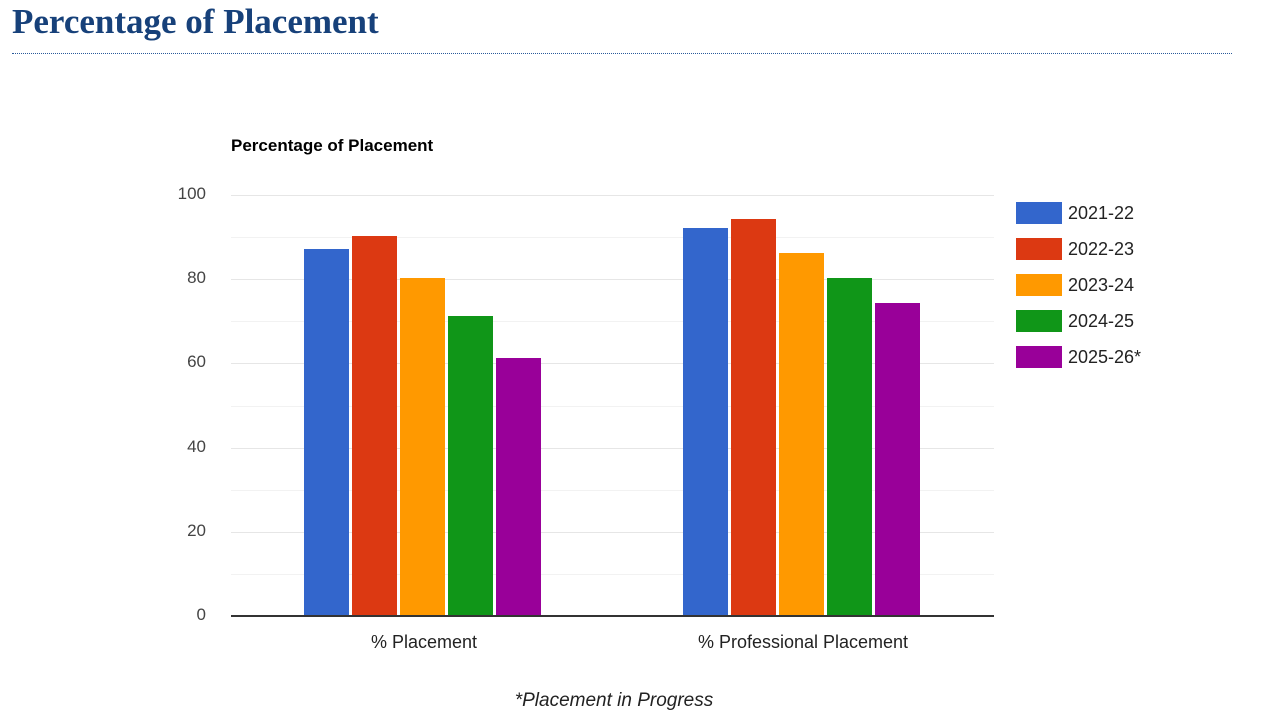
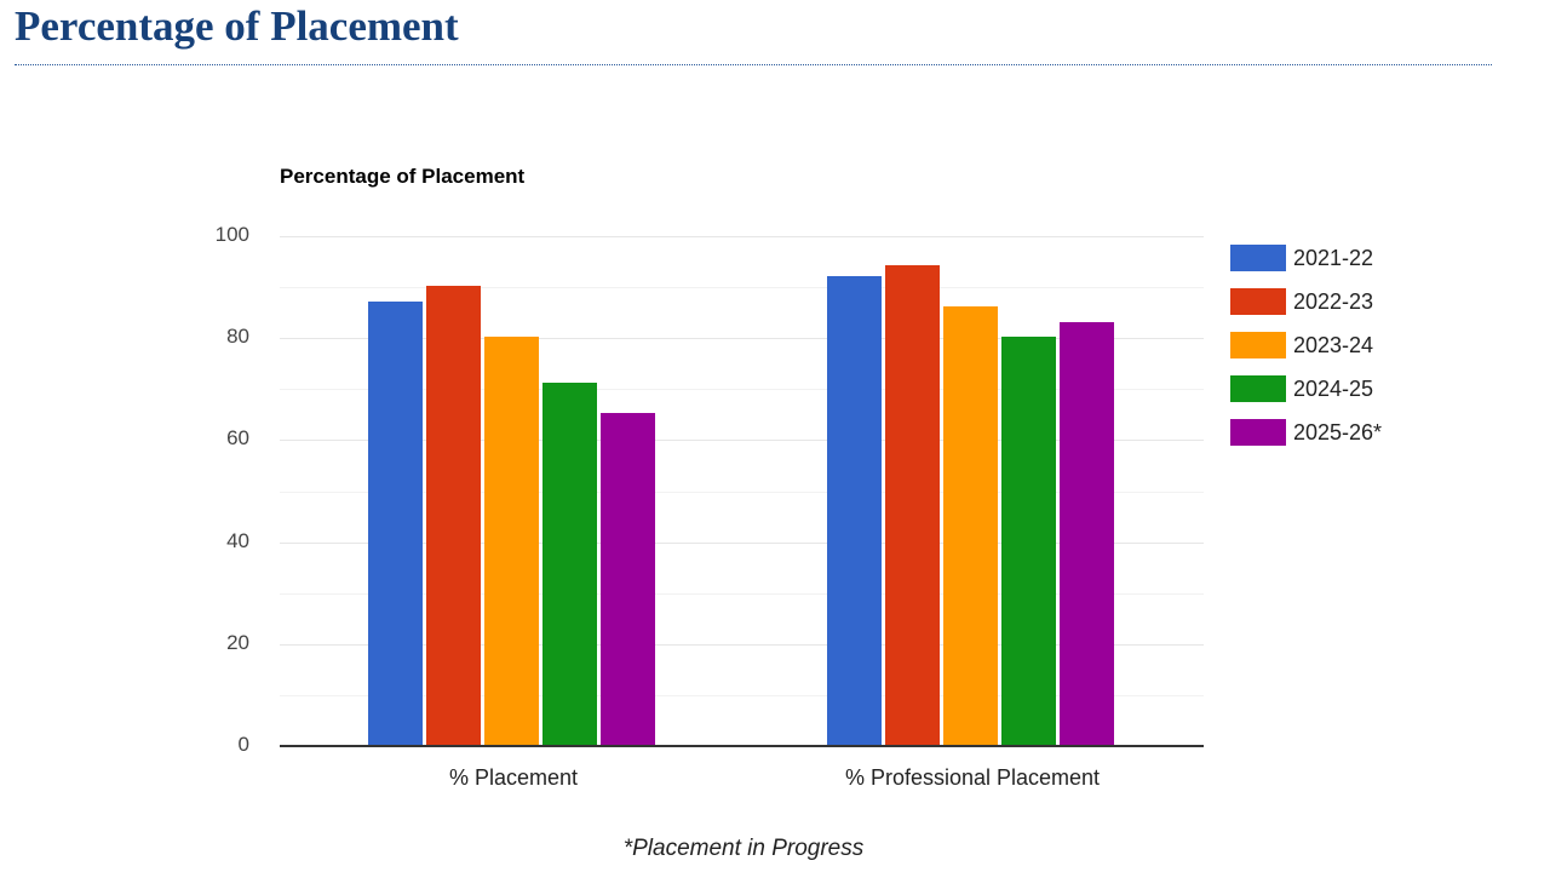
2025-26*/% Placement: 61 -> 65
2025-26*/% Professional Placement: 74 -> 83
